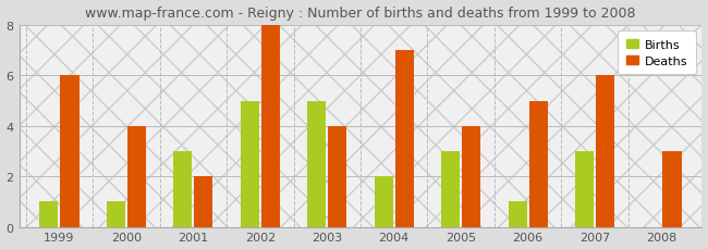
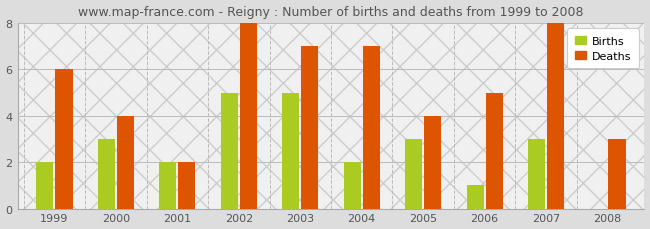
Births/1999: 1 -> 2
Births/2000: 1 -> 3
Births/2001: 3 -> 2
Deaths/2003: 4 -> 7
Deaths/2007: 6 -> 8
